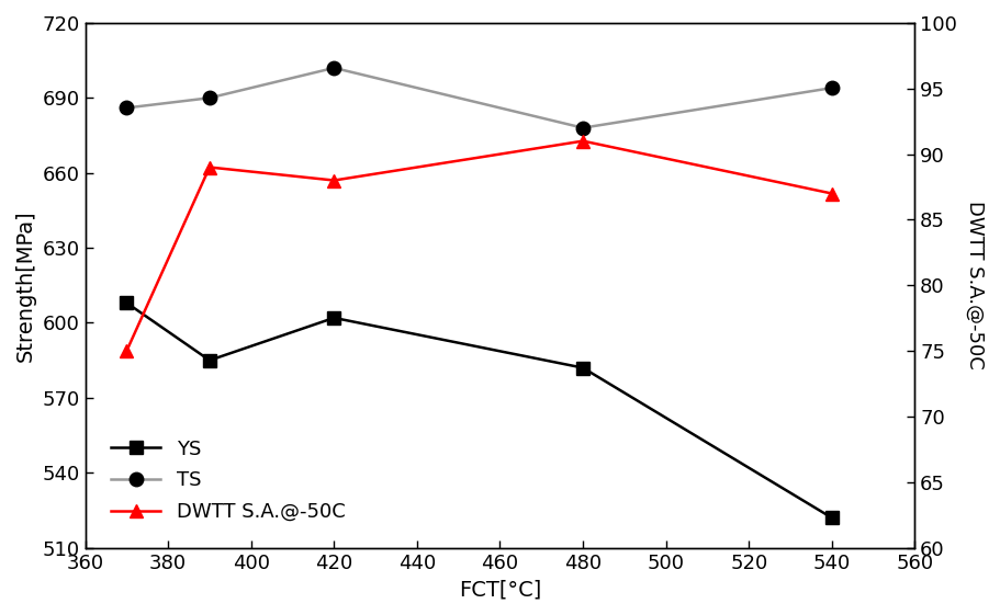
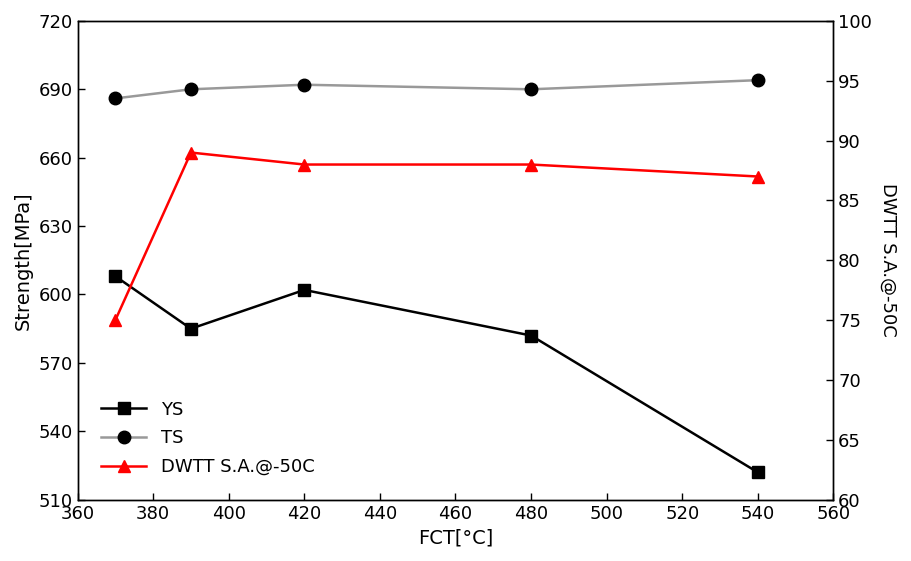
TS/420: 702 -> 692
TS/480: 678 -> 690
DWTT S.A.@-50C/480: 91 -> 88
